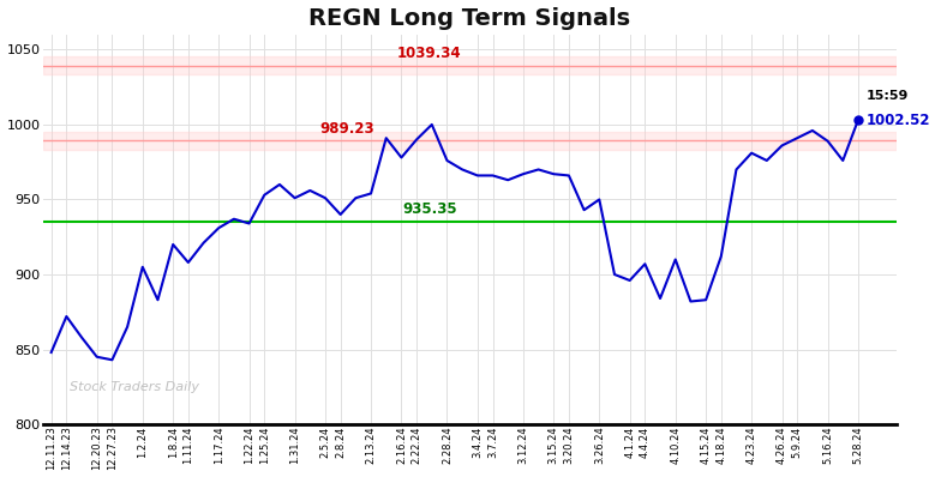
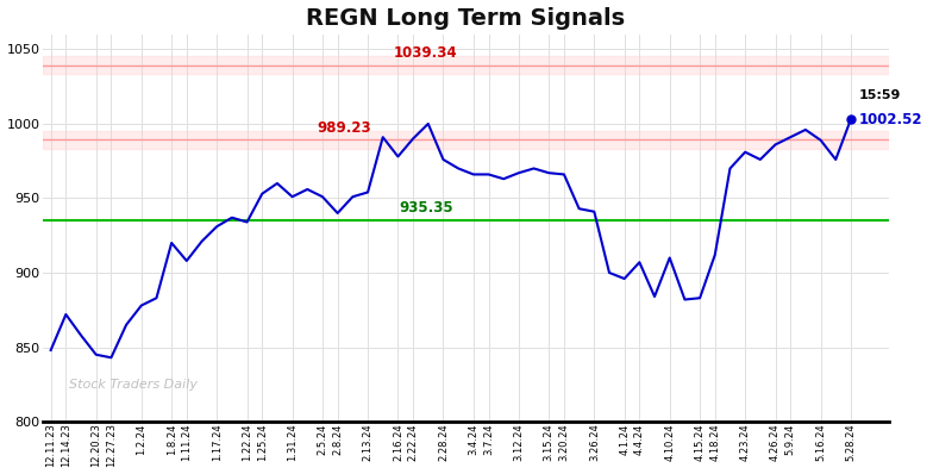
1.2.24: 905 -> 878
3.26.24: 950 -> 941
